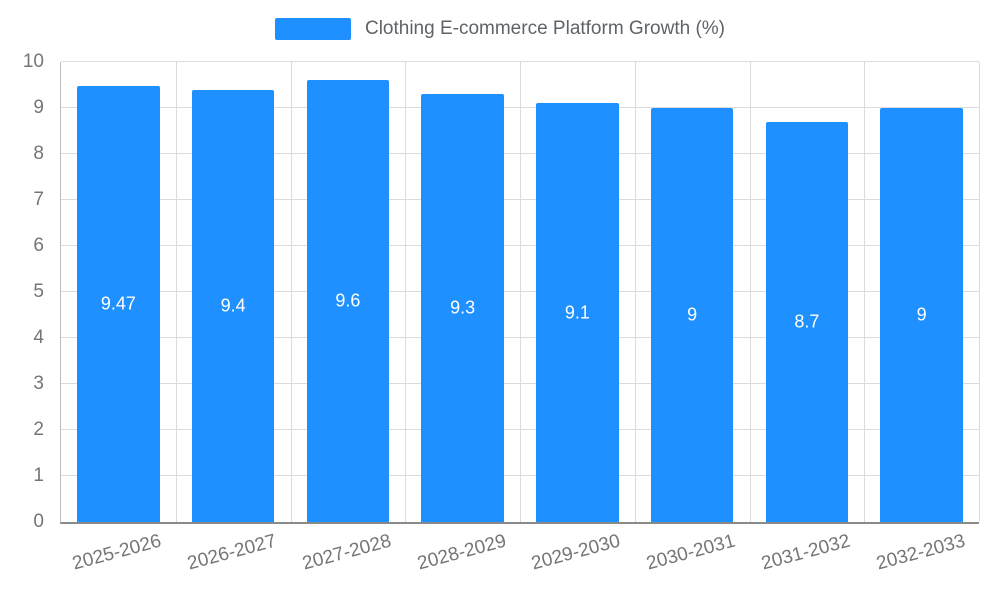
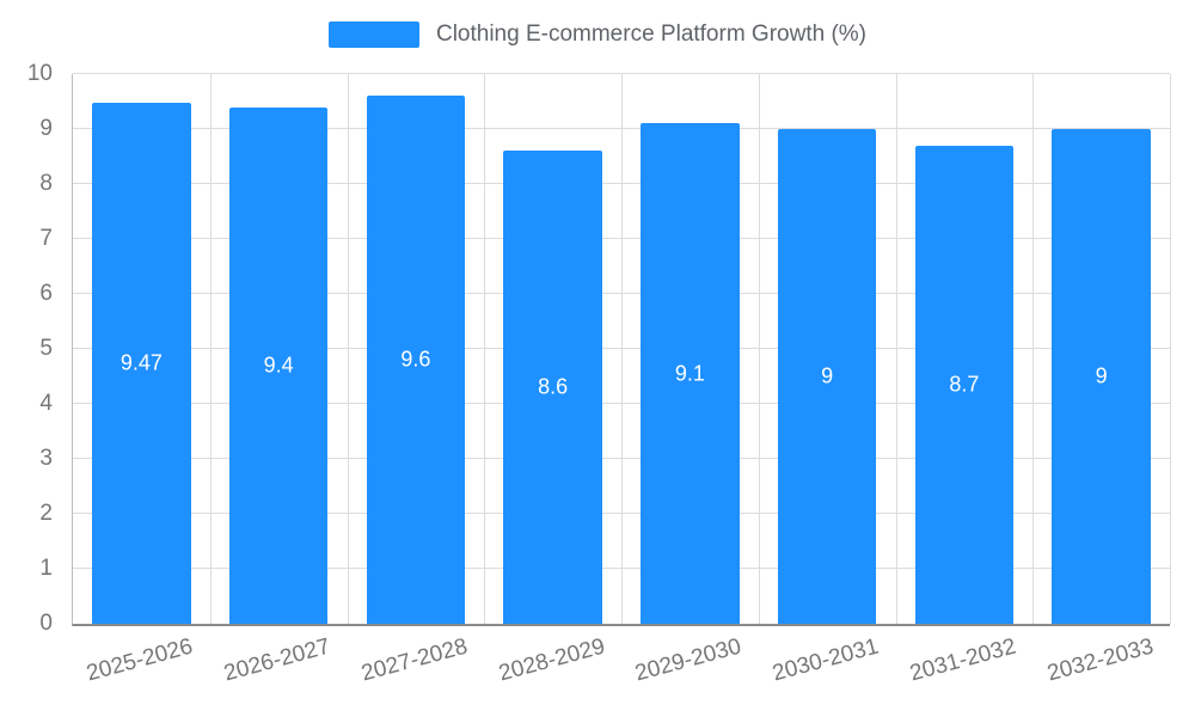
2028-2029: 9.3 -> 8.6
